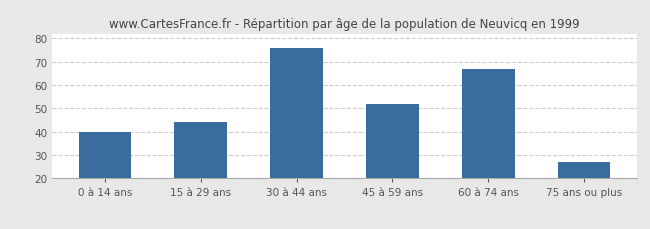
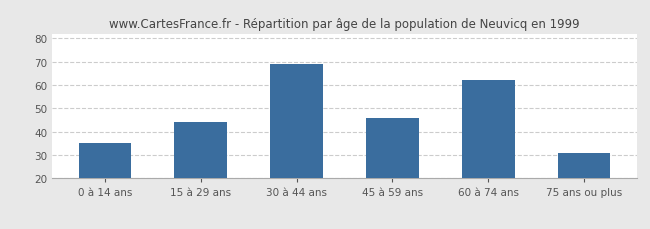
0 à 14 ans: 40 -> 35
30 à 44 ans: 76 -> 69
45 à 59 ans: 52 -> 46
60 à 74 ans: 67 -> 62
75 ans ou plus: 27 -> 31
